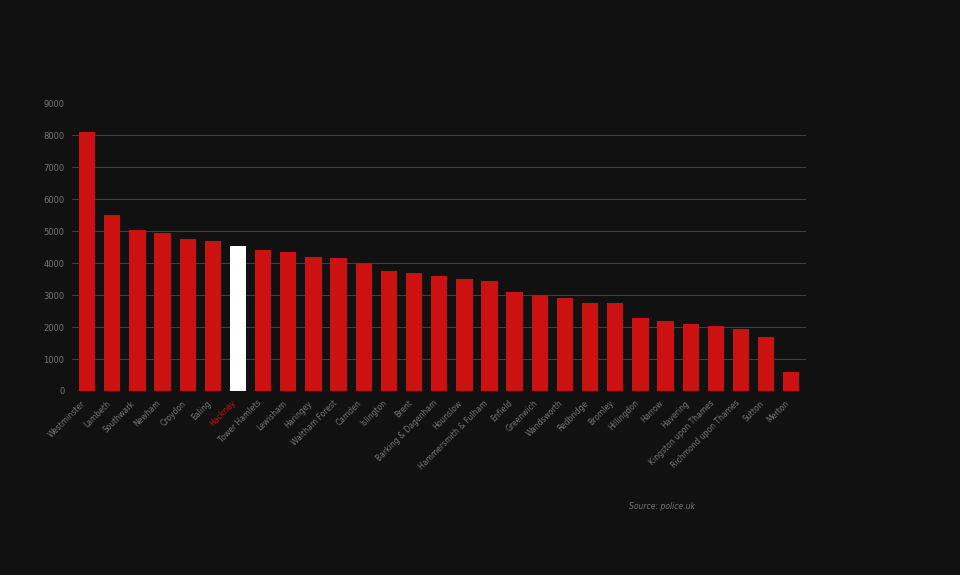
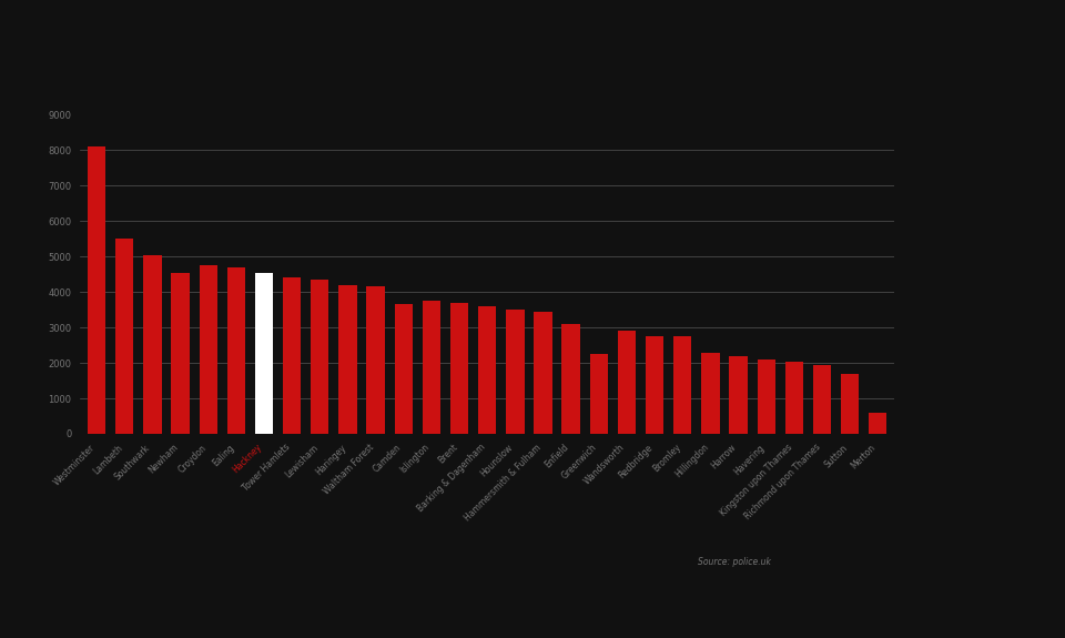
Newham: 4950 -> 4550
Camden: 4000 -> 3650
Greenwich: 3000 -> 2250
